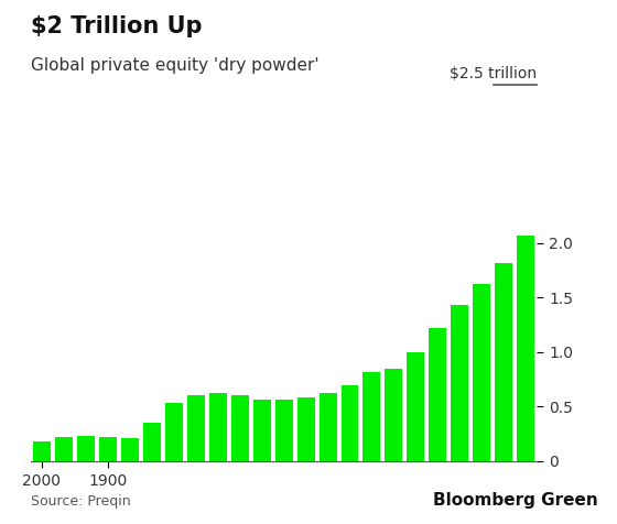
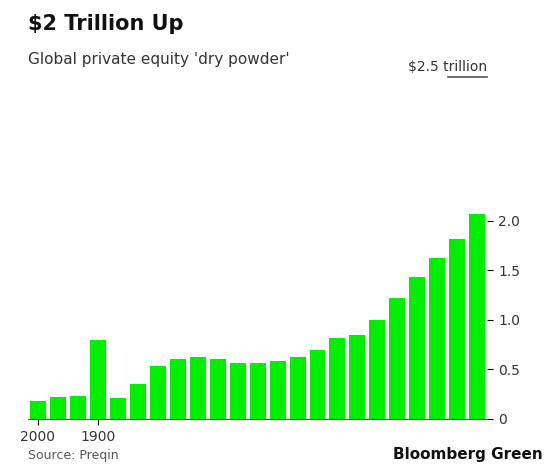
1900: 0.22 -> 0.80
